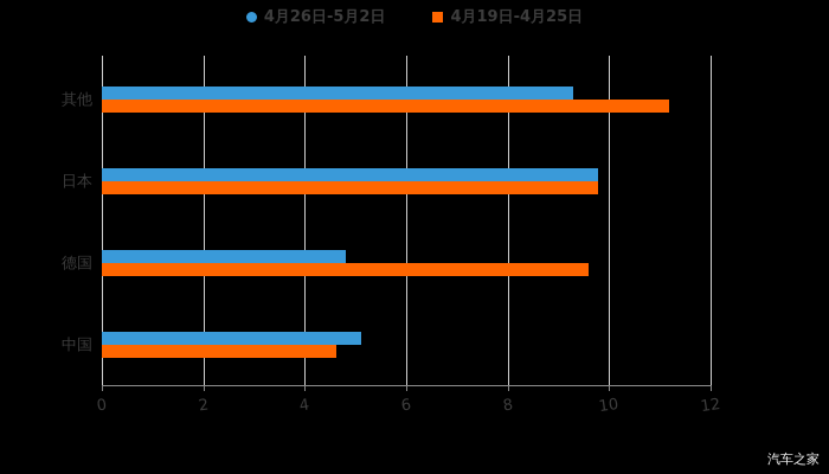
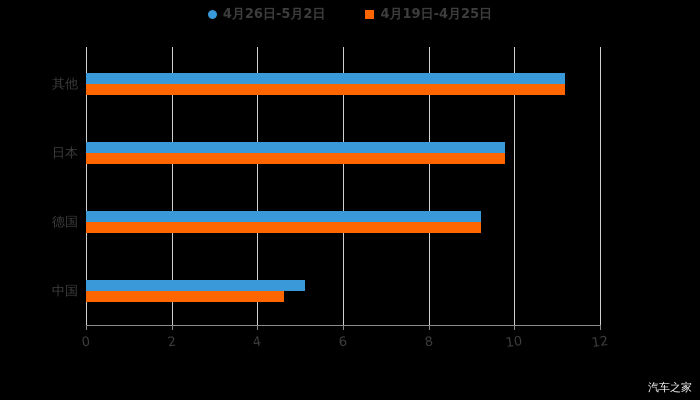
4月26日-5月2日/其他: 9.3 -> 11.2
4月26日-5月2日/德国: 4.8 -> 9.2
4月19日-4月25日/德国: 9.6 -> 9.2
